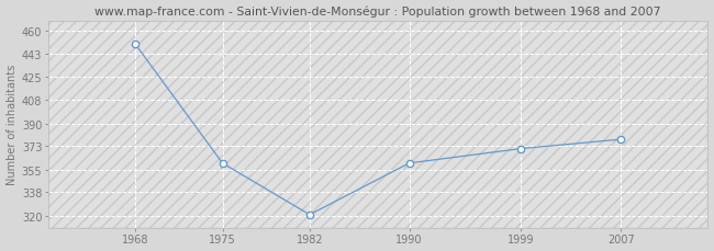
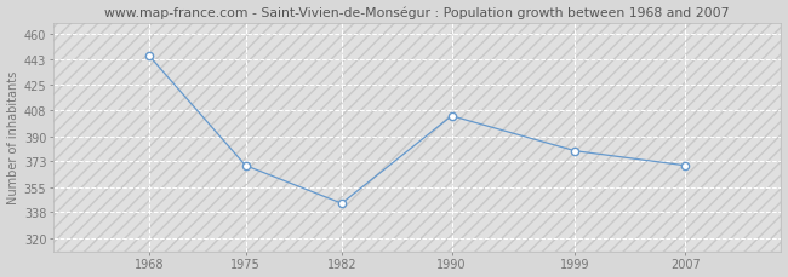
1968: 450 -> 445
1975: 360 -> 370
1982: 321 -> 344
1990: 360 -> 404
1999: 371 -> 380
2007: 378 -> 370
